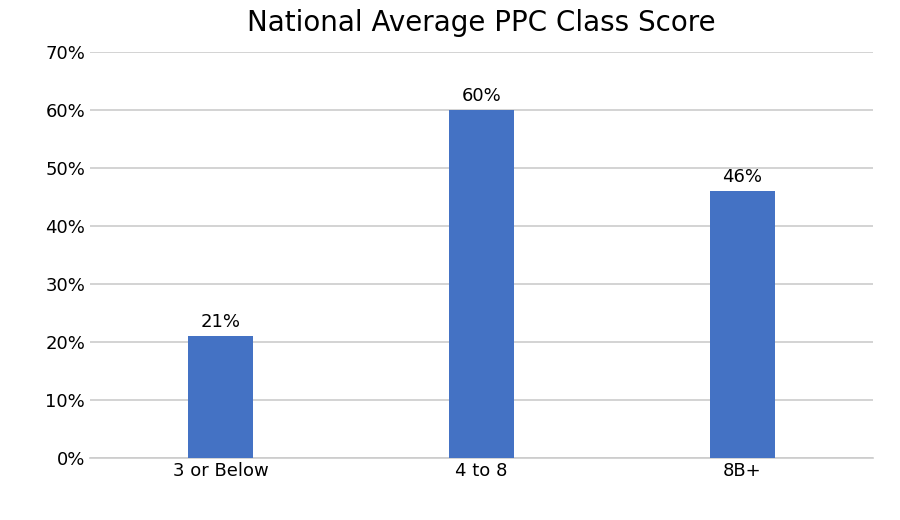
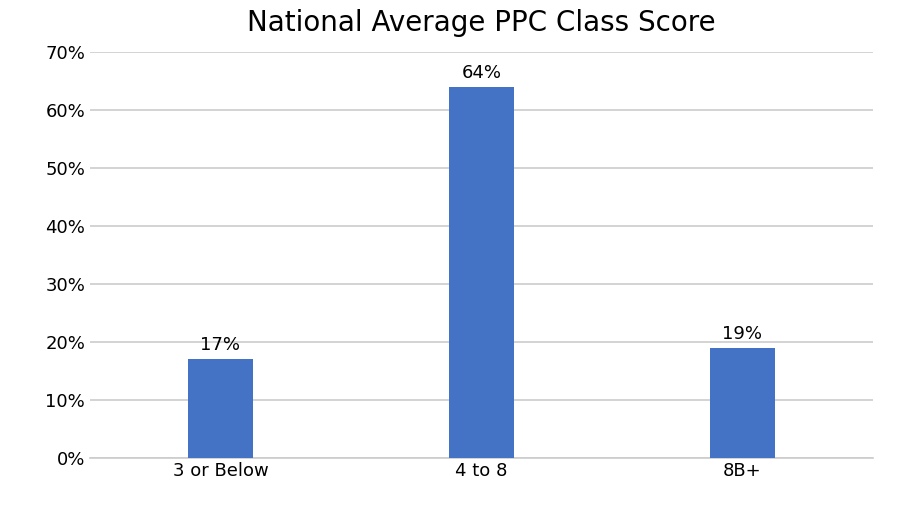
3 or Below: 21% -> 17%
4 to 8: 60% -> 64%
8B+: 46% -> 19%
